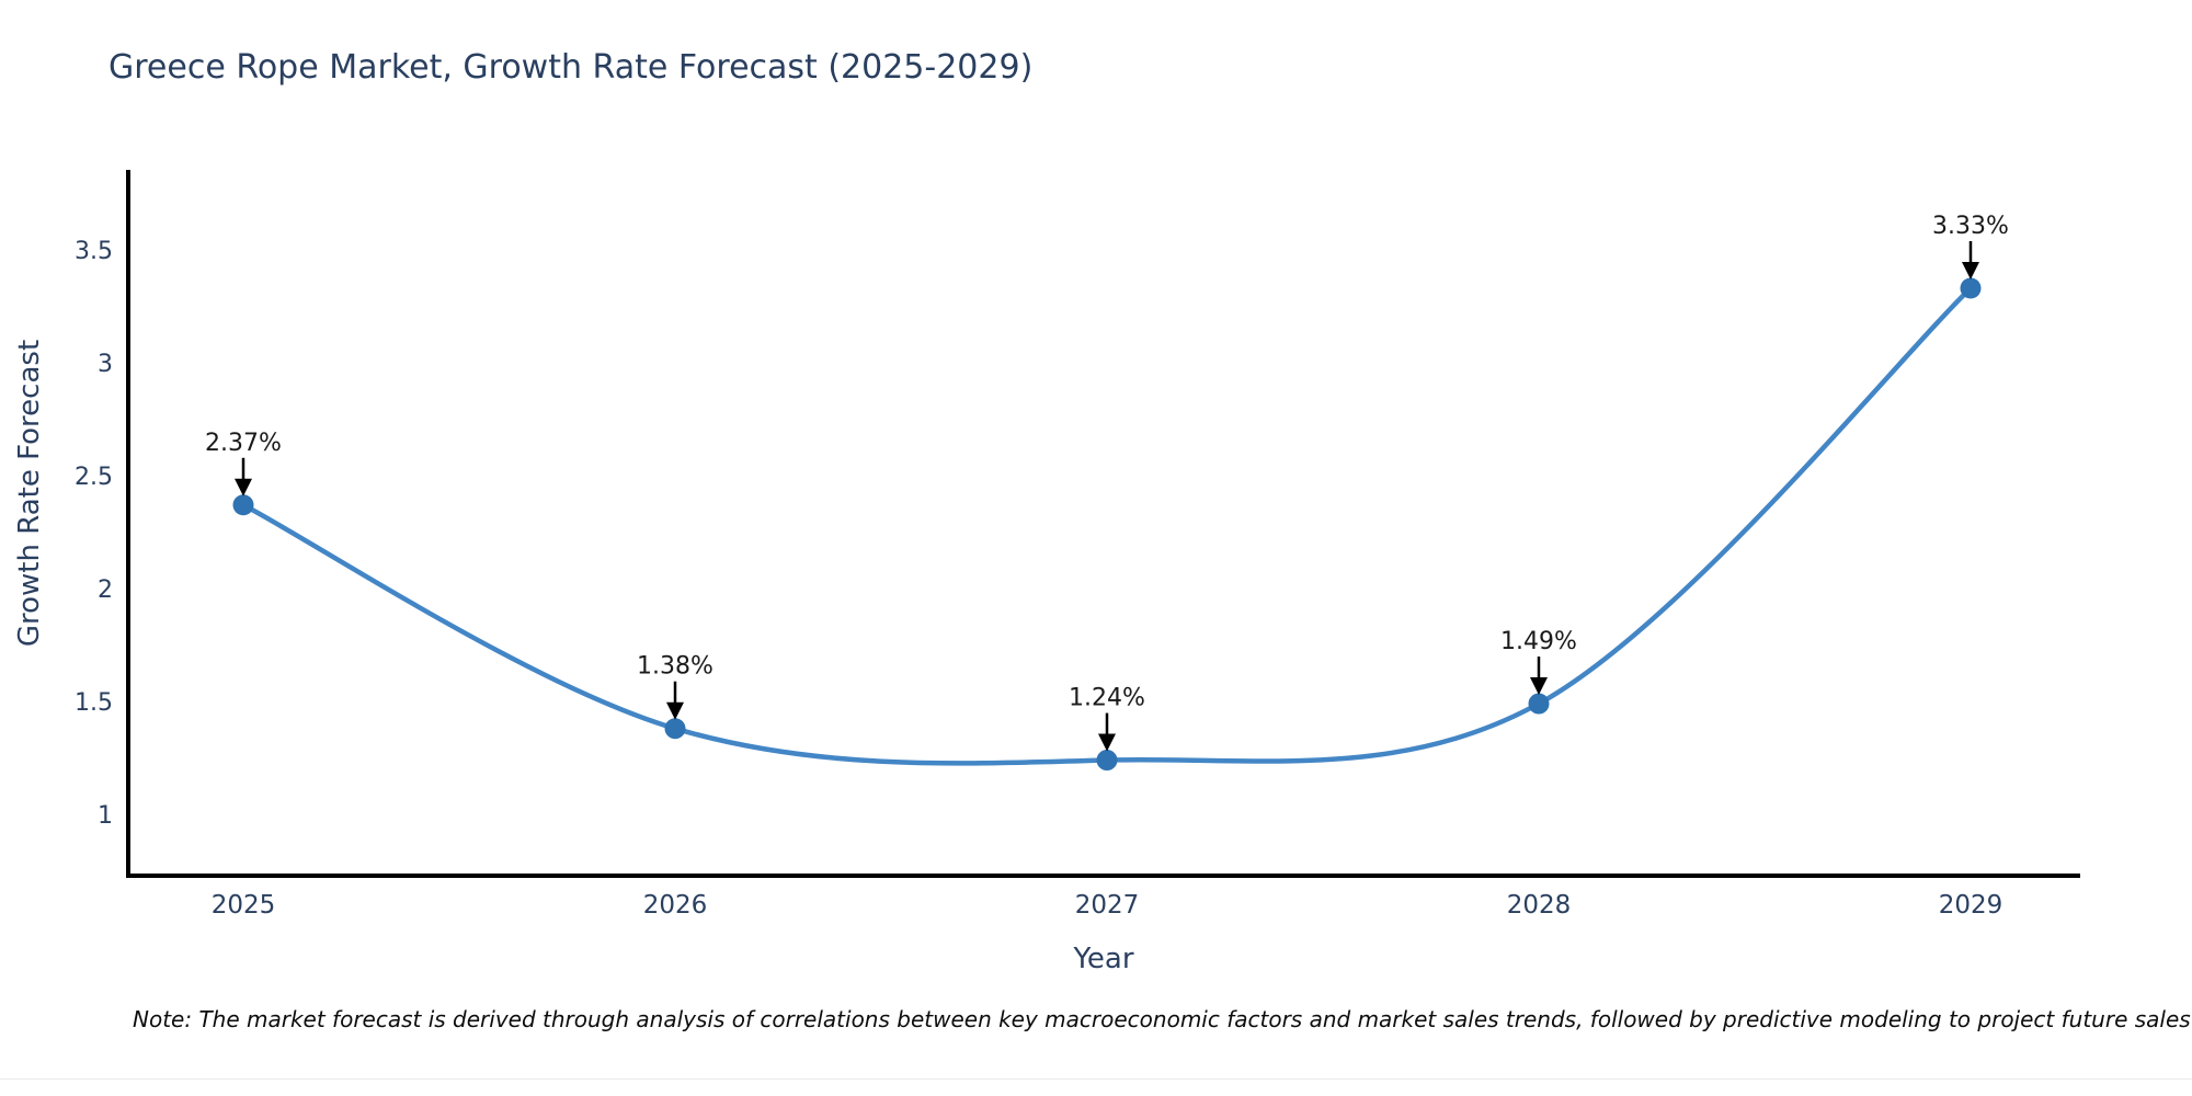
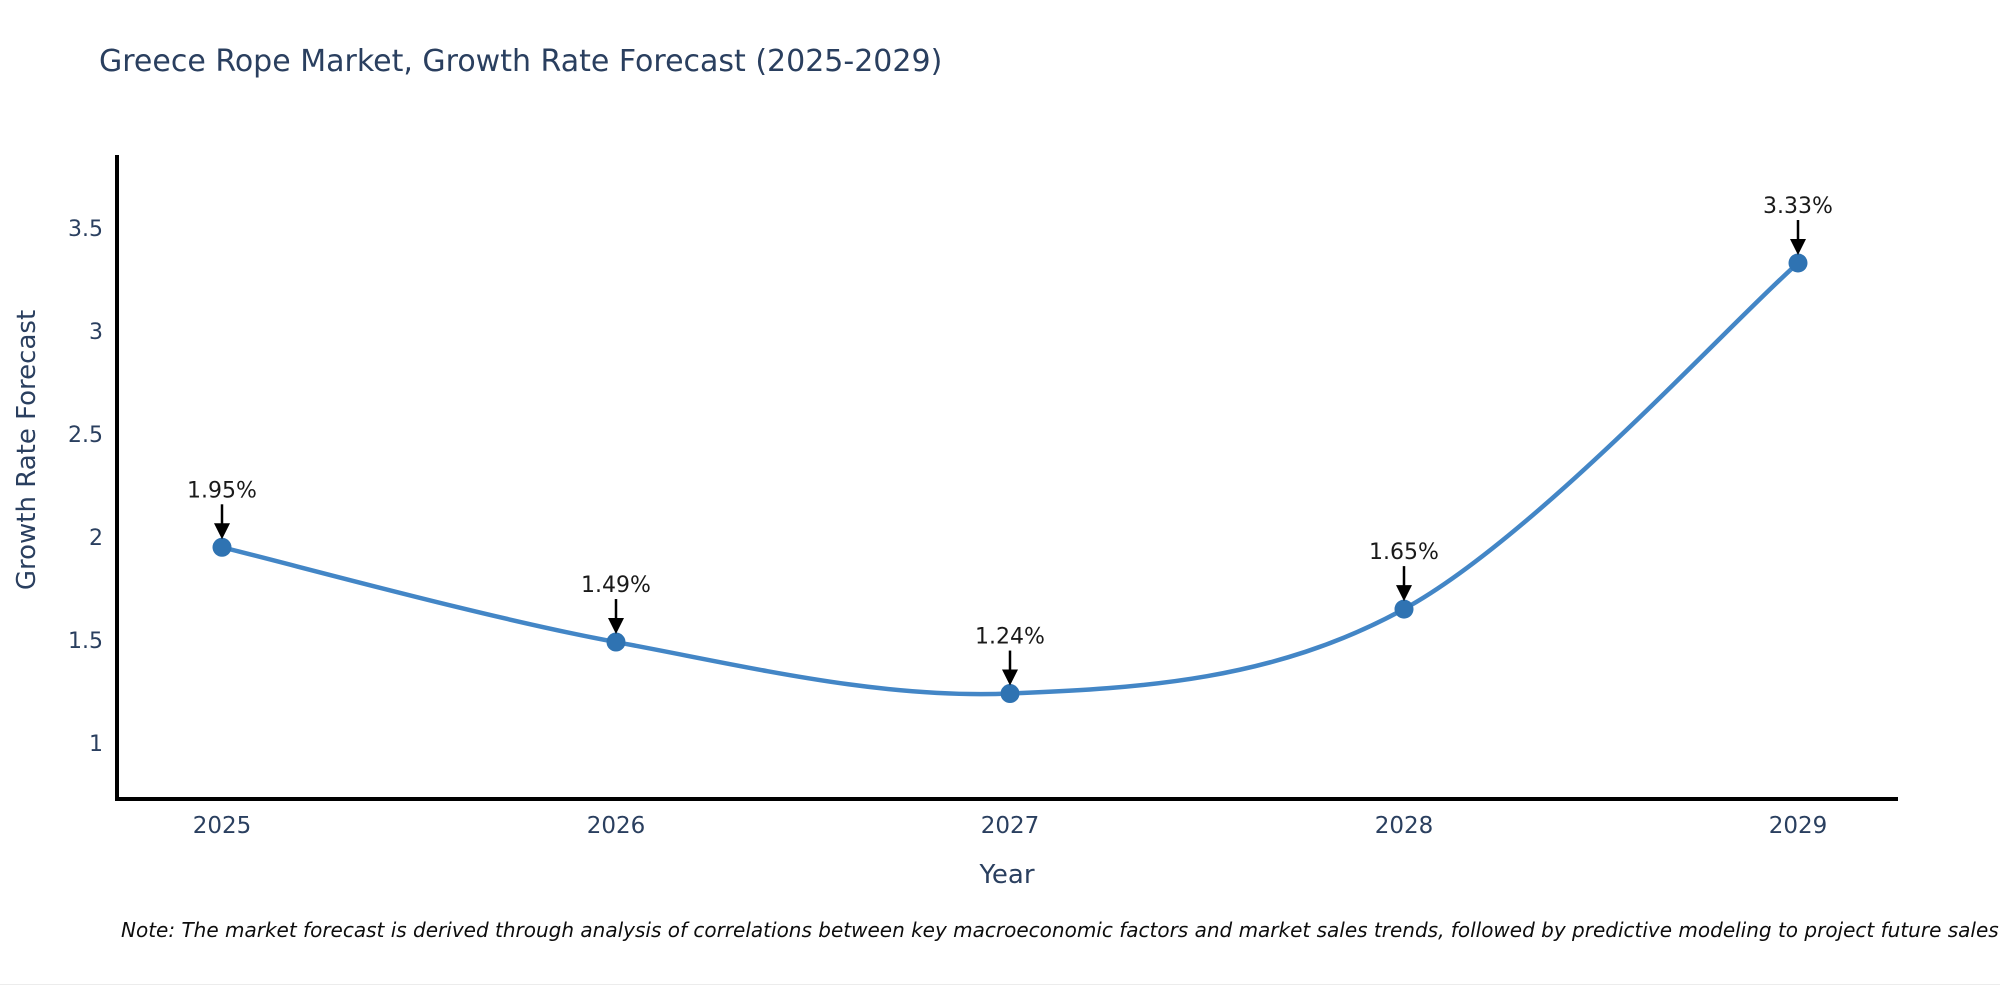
2025: 2.37% -> 1.95%
2026: 1.38% -> 1.49%
2028: 1.49% -> 1.65%
